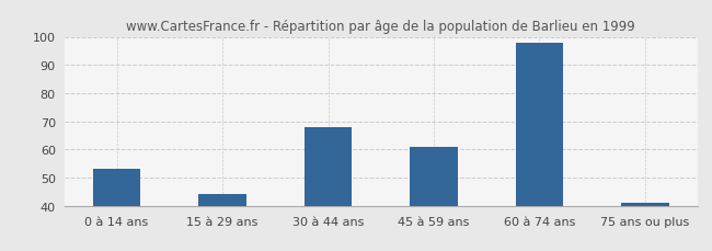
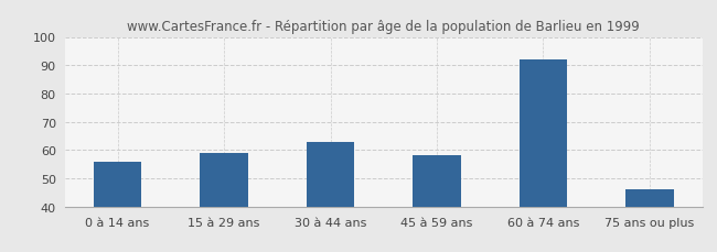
0 à 14 ans: 53 -> 56
15 à 29 ans: 44 -> 59
30 à 44 ans: 68 -> 63
45 à 59 ans: 61 -> 58
60 à 74 ans: 98 -> 92
75 ans ou plus: 41 -> 46
